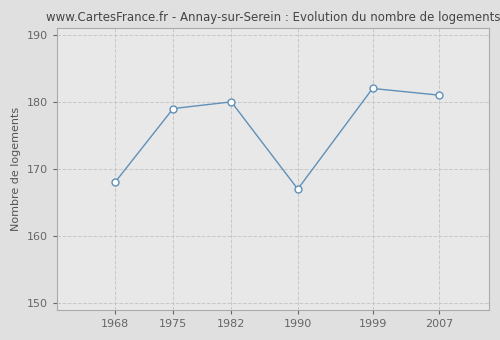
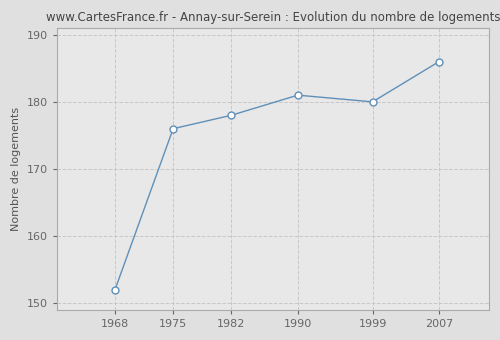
1968: 168 -> 152
1975: 179 -> 176
1982: 180 -> 178
1990: 167 -> 181
1999: 182 -> 180
2007: 181 -> 186
